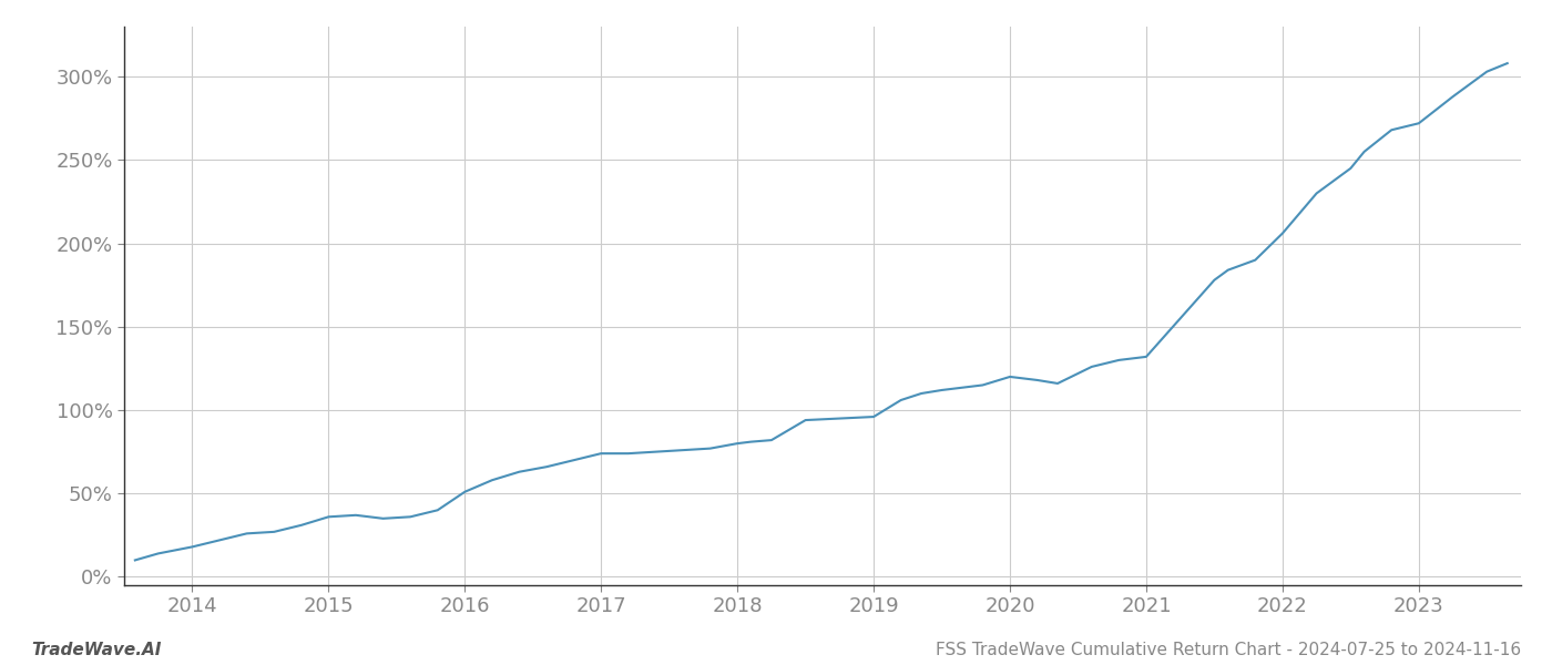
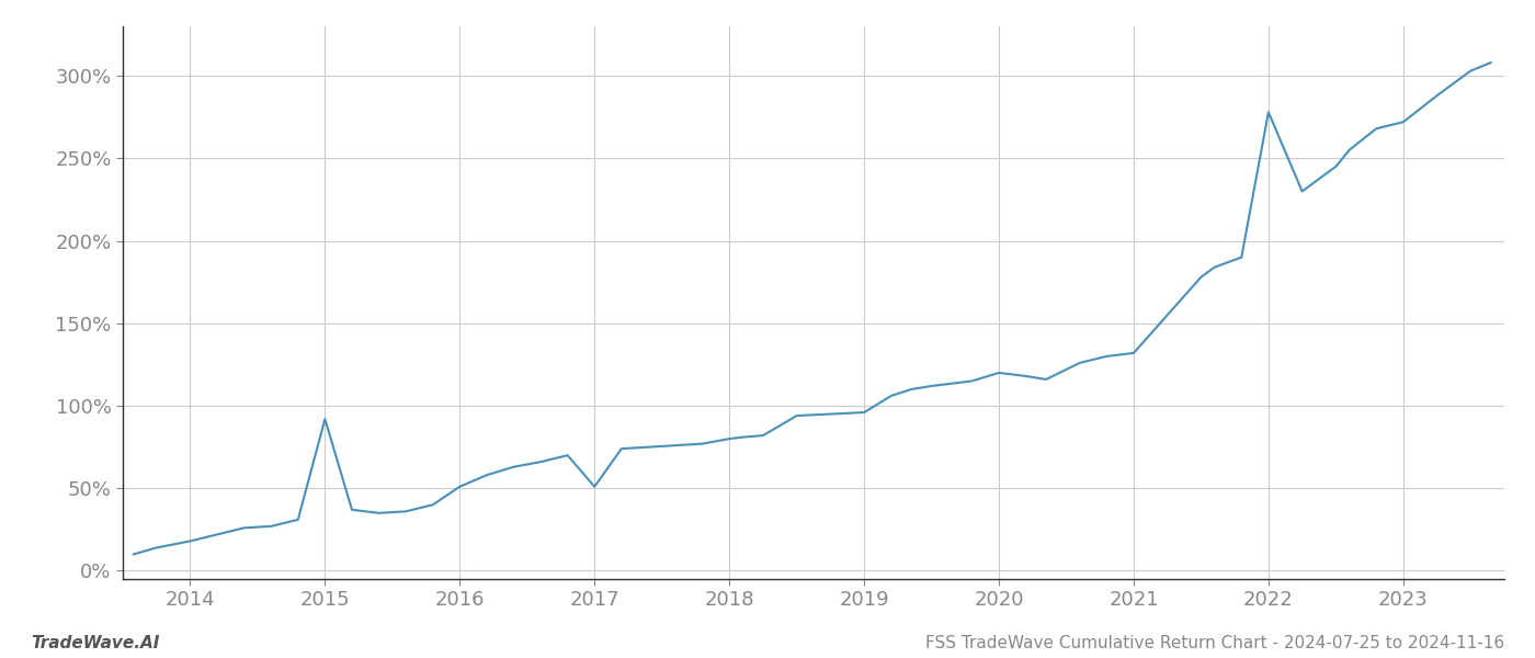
2015: 36% -> 92%
2017: 74% -> 51%
2022: 206% -> 278%
